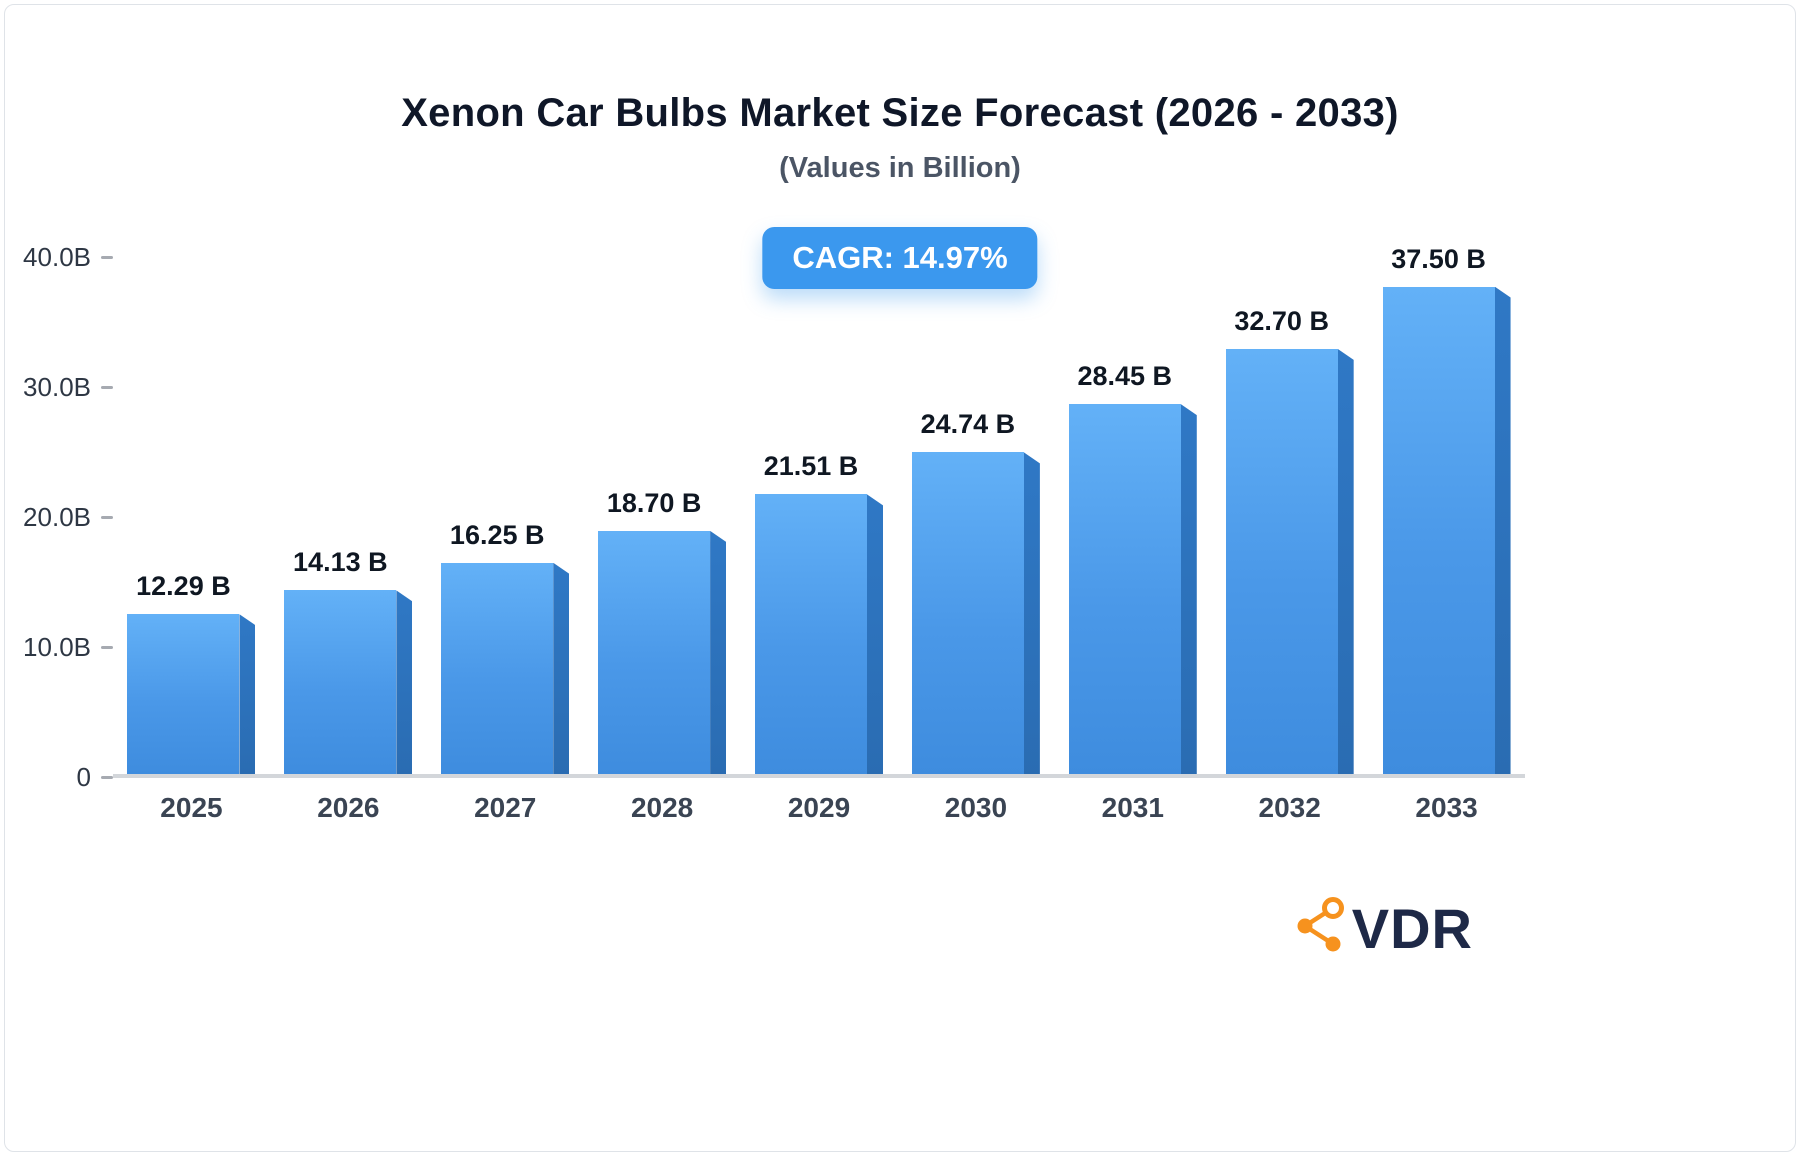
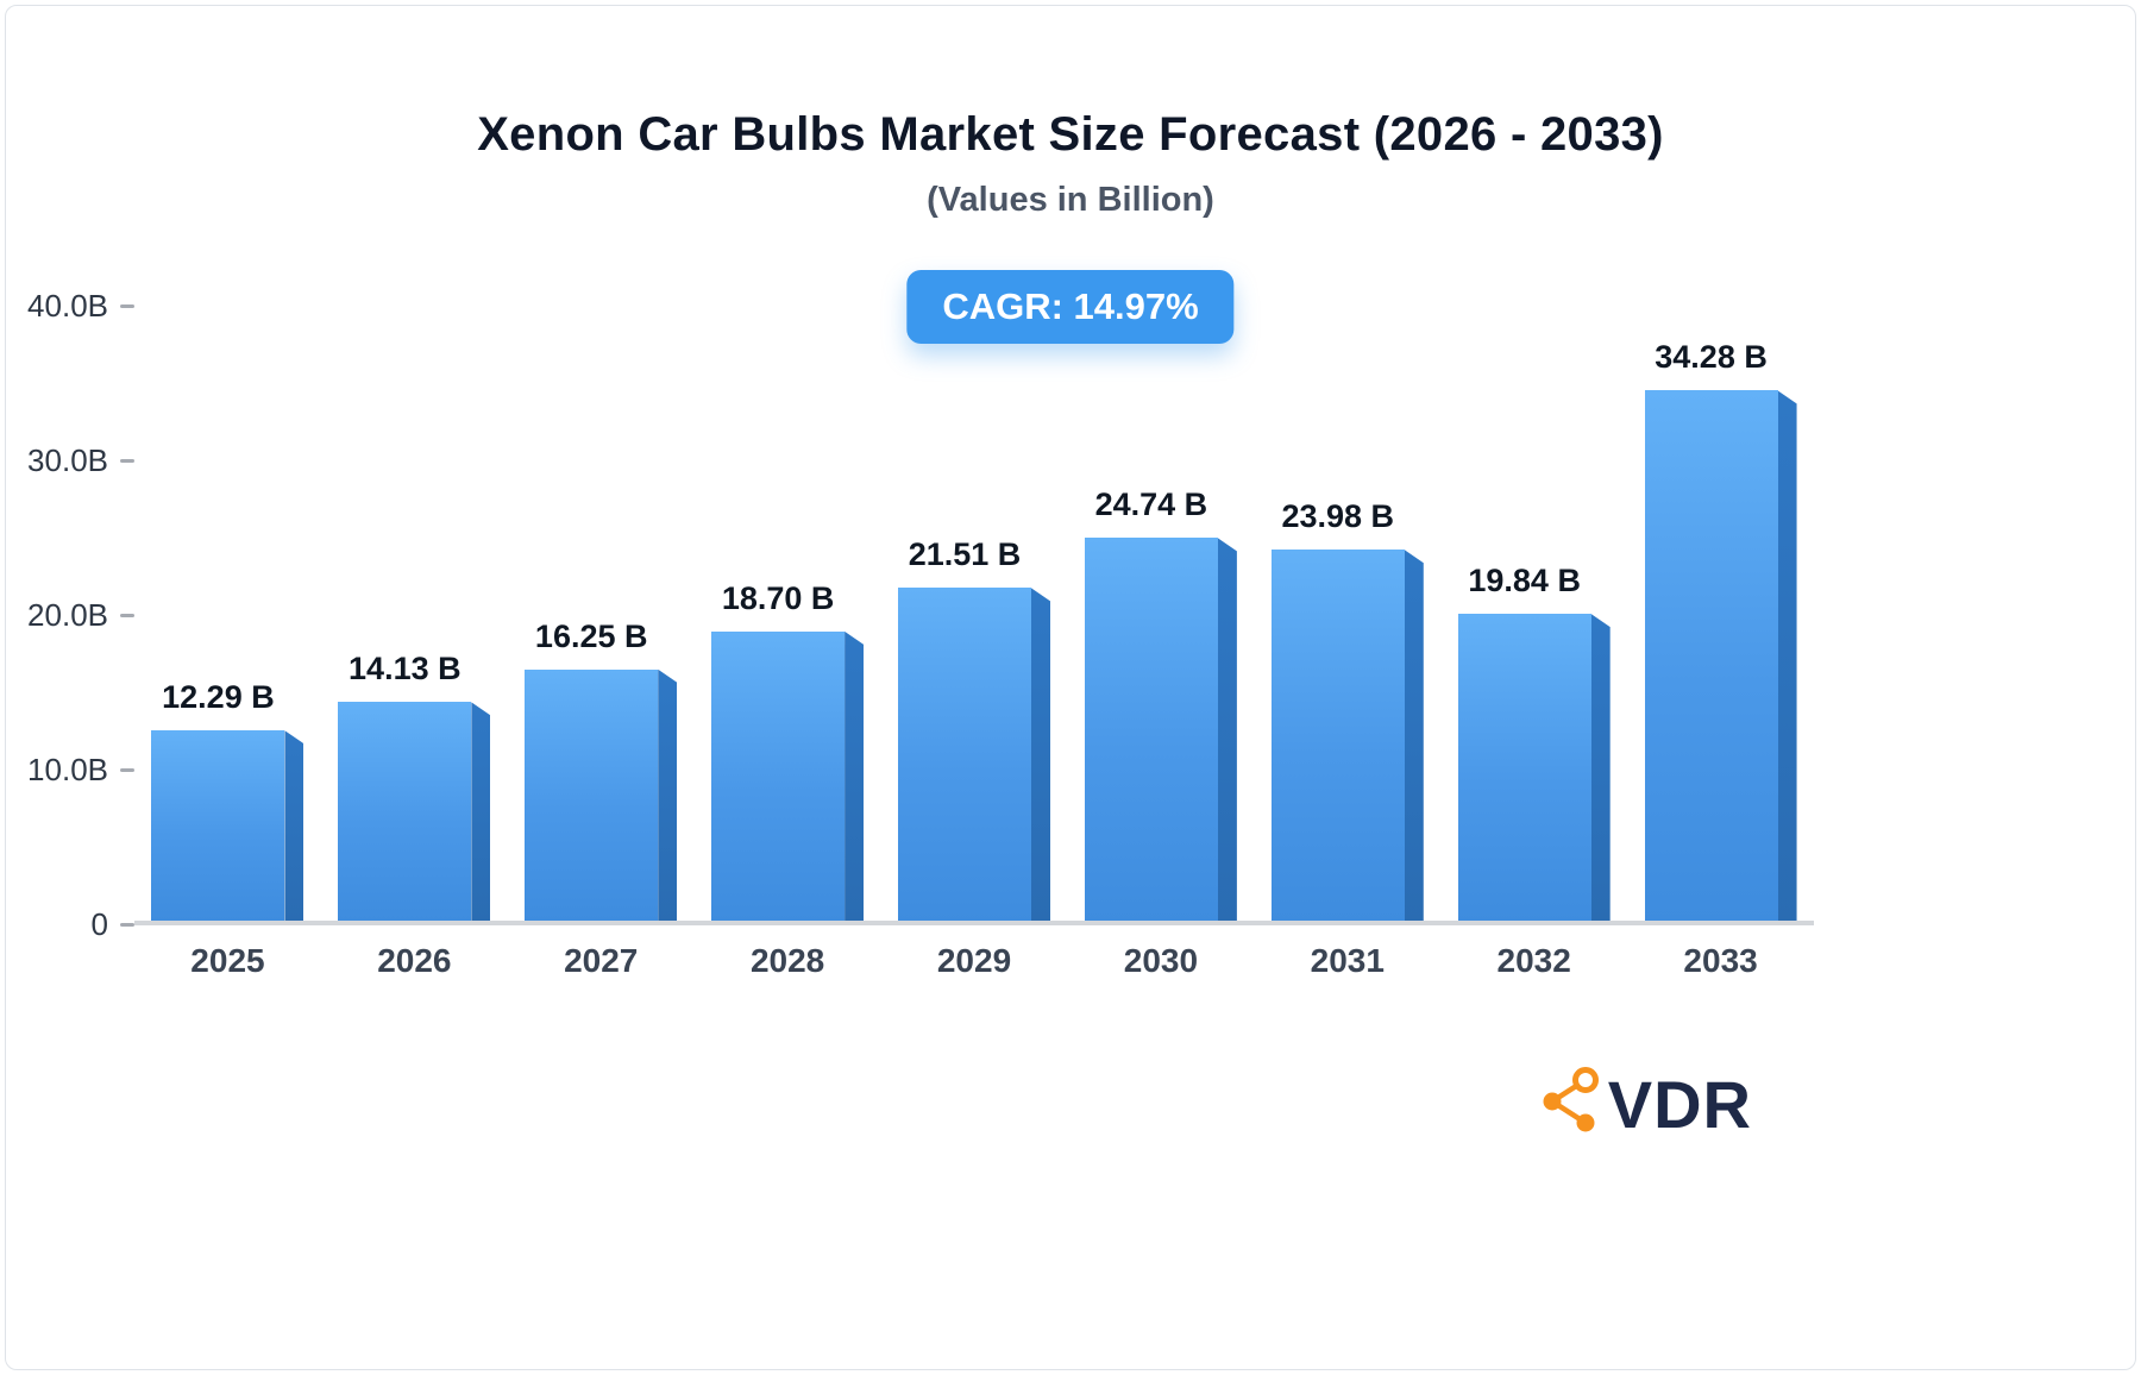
2031: 28.45 -> 23.98
2032: 32.70 -> 19.84
2033: 37.50 -> 34.28
